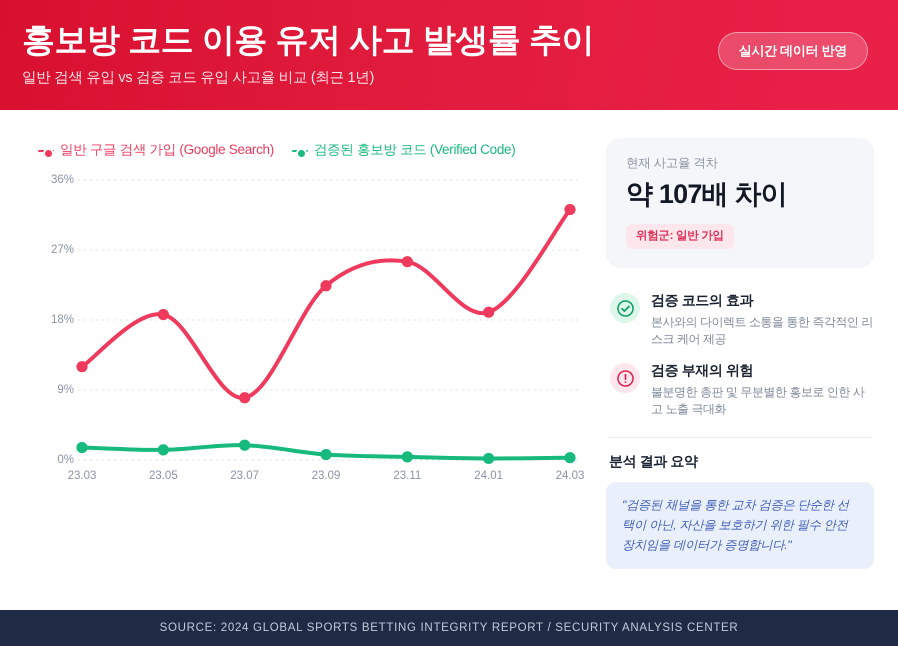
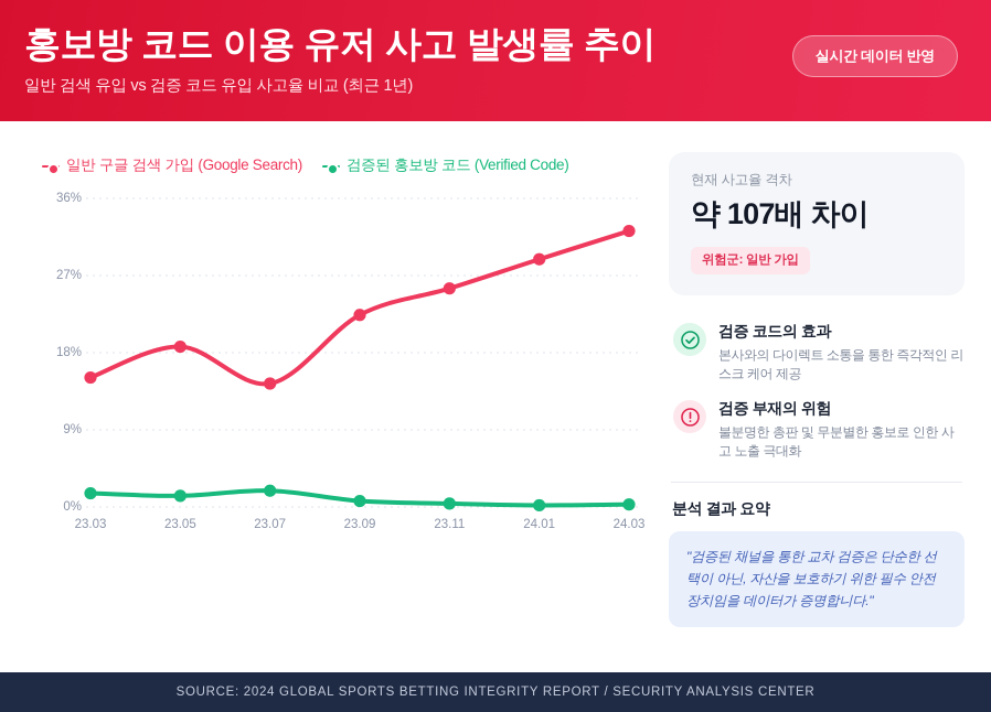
일반 구글 검색 가입 (Google Search)/23.03: 12% -> 15%
일반 구글 검색 가입 (Google Search)/23.07: 8% -> 14%
일반 구글 검색 가입 (Google Search)/24.01: 19% -> 29%
